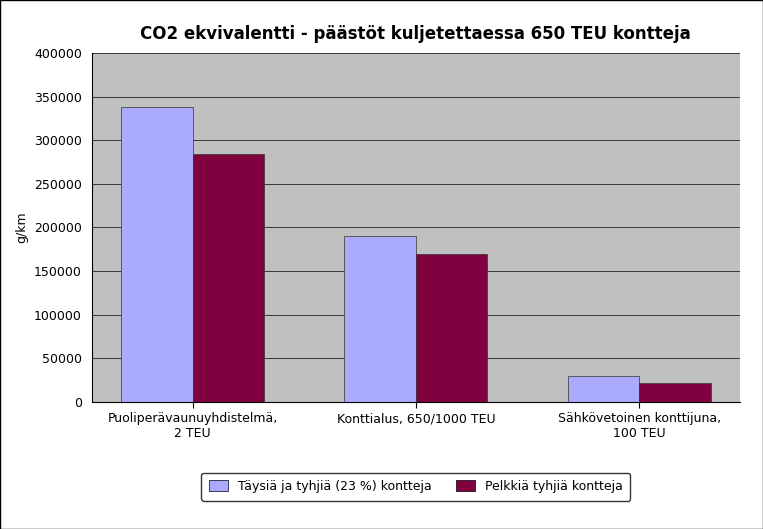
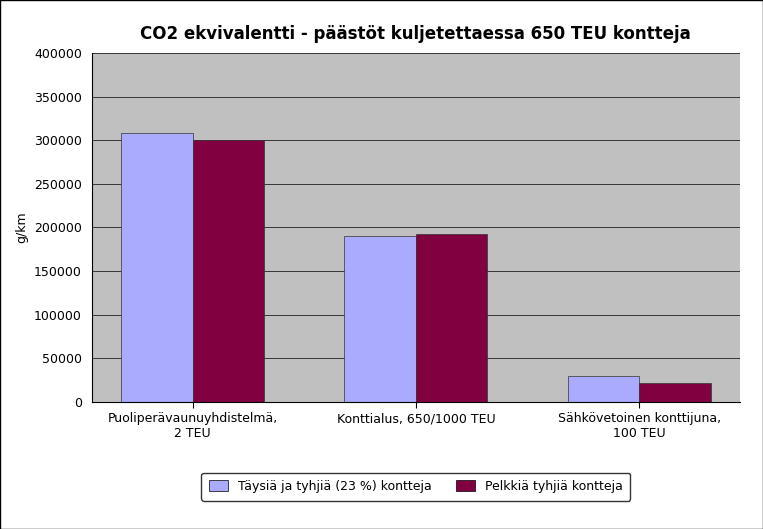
Täysiä ja tyhjiä (23 %) kontteja/Puoliperävaunuyhdistelmä, 2 TEU: 338000 -> 308000
Pelkkiä tyhjiä kontteja/Puoliperävaunuyhdistelmä, 2 TEU: 284000 -> 300000
Pelkkiä tyhjiä kontteja/Konttialus, 650/1000 TEU: 170000 -> 192000
